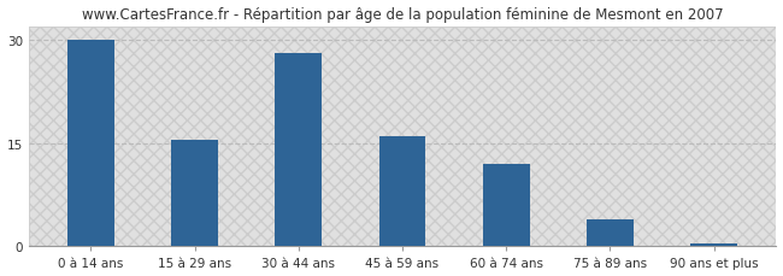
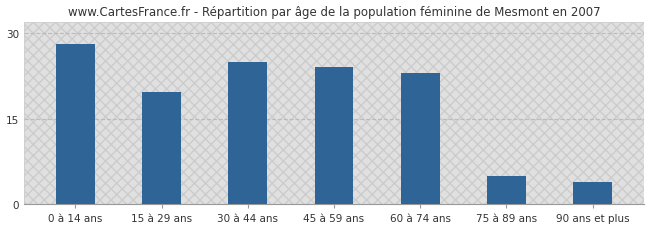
0 à 14 ans: 30.0 -> 28.0
15 à 29 ans: 15.5 -> 19.6
30 à 44 ans: 28.0 -> 25.0
45 à 59 ans: 16.0 -> 24.0
60 à 74 ans: 12.0 -> 23.0
75 à 89 ans: 4.0 -> 5.0
90 ans et plus: 0.4 -> 4.0
